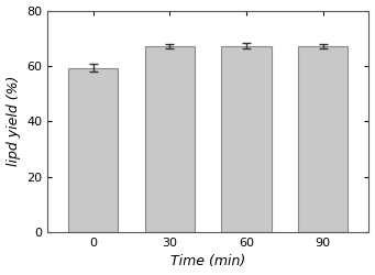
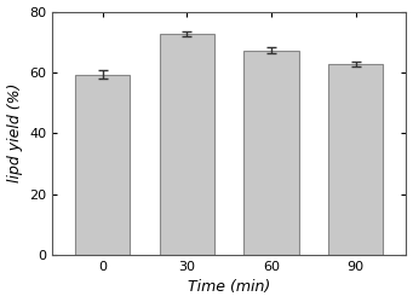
30: 67.0 -> 72.5
90: 67.0 -> 62.8
